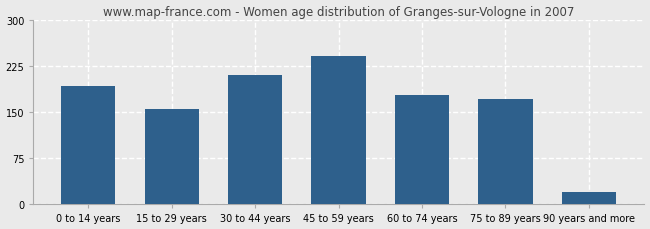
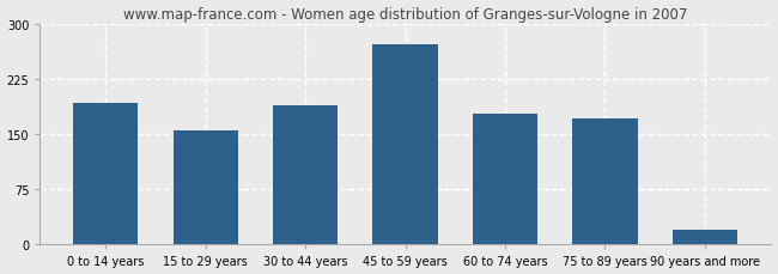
30 to 44 years: 210 -> 190
45 to 59 years: 242 -> 272
